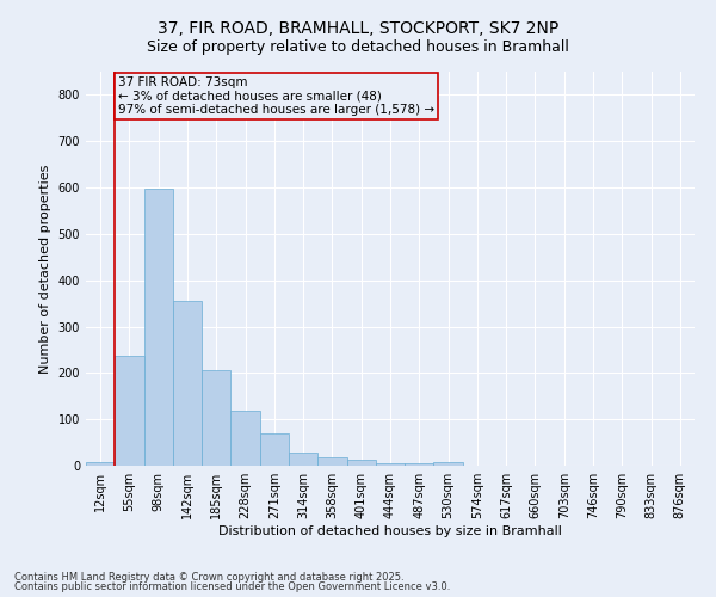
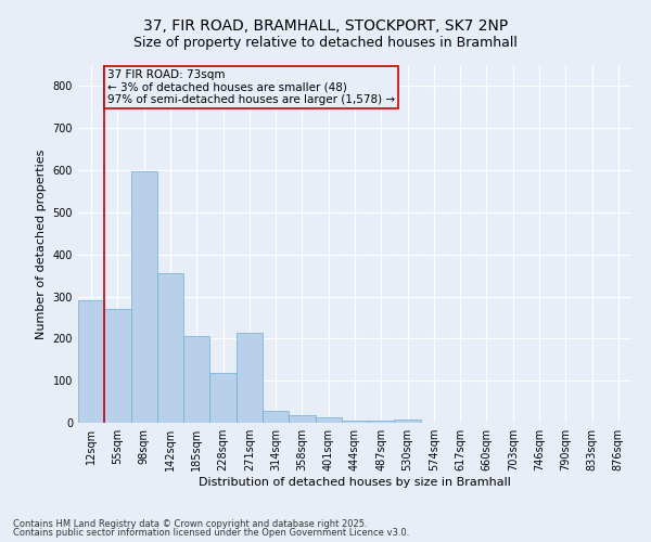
12sqm: 8 -> 290
55sqm: 238 -> 270
271sqm: 70 -> 215
